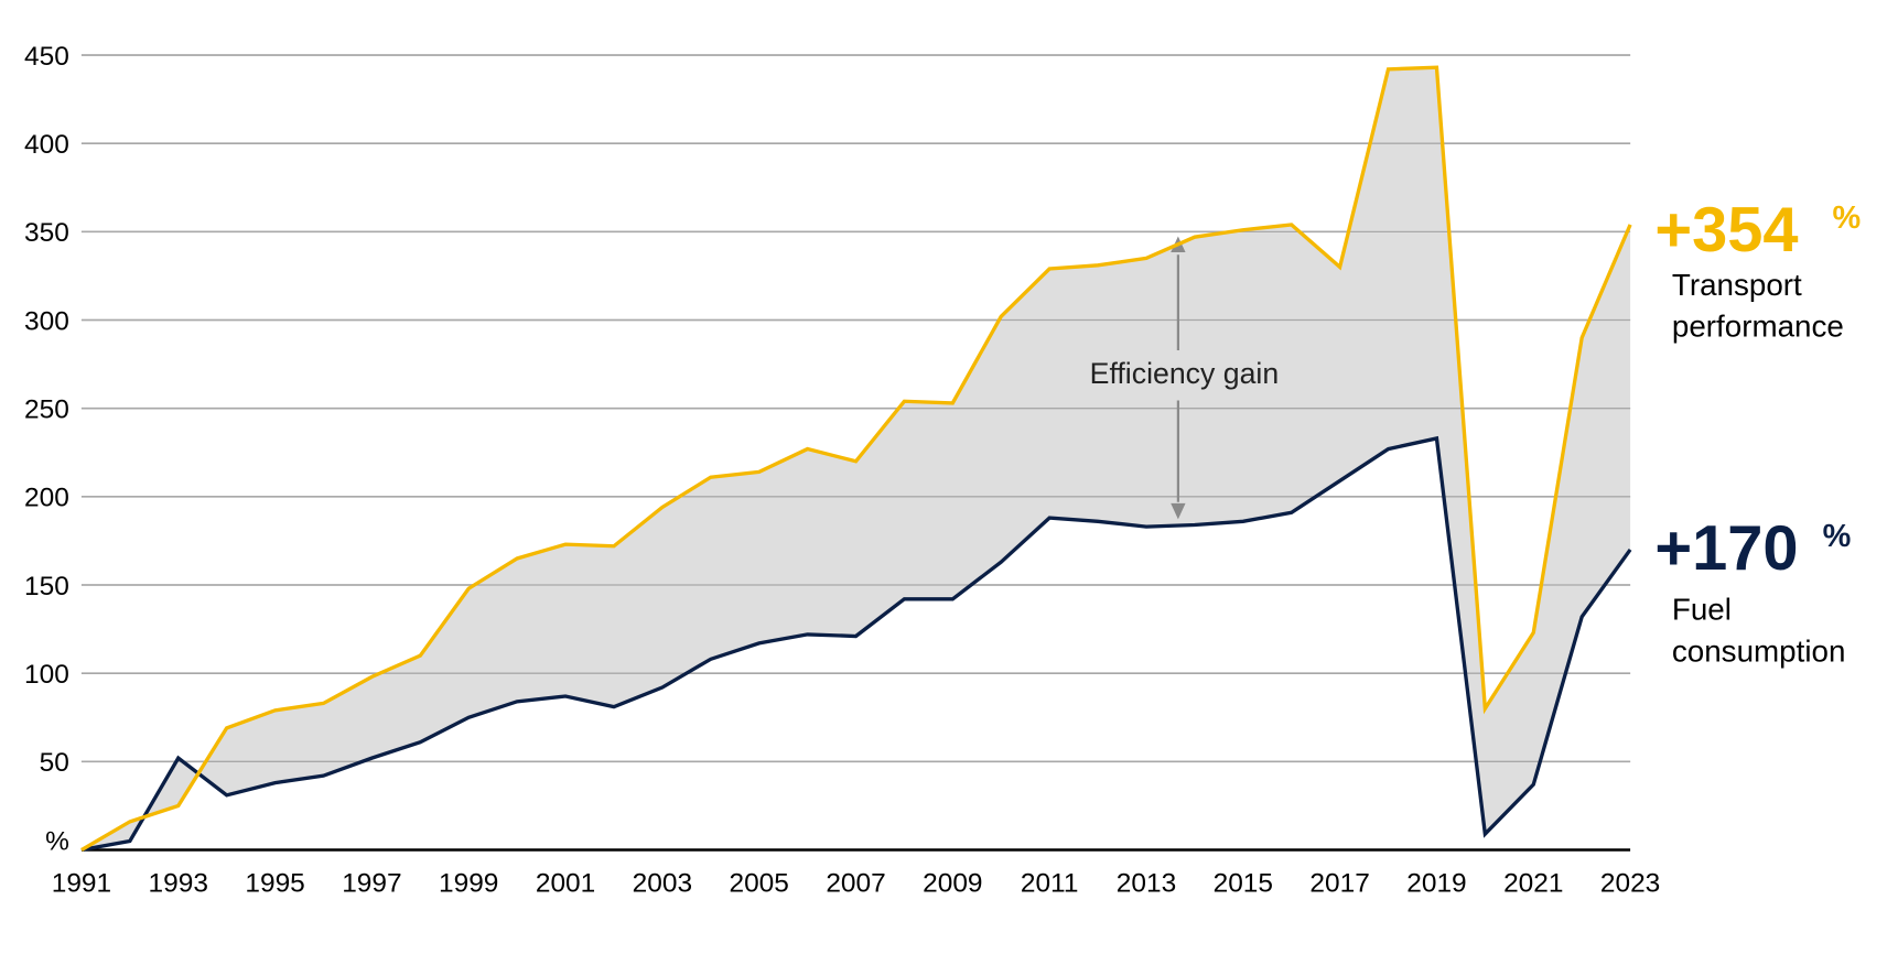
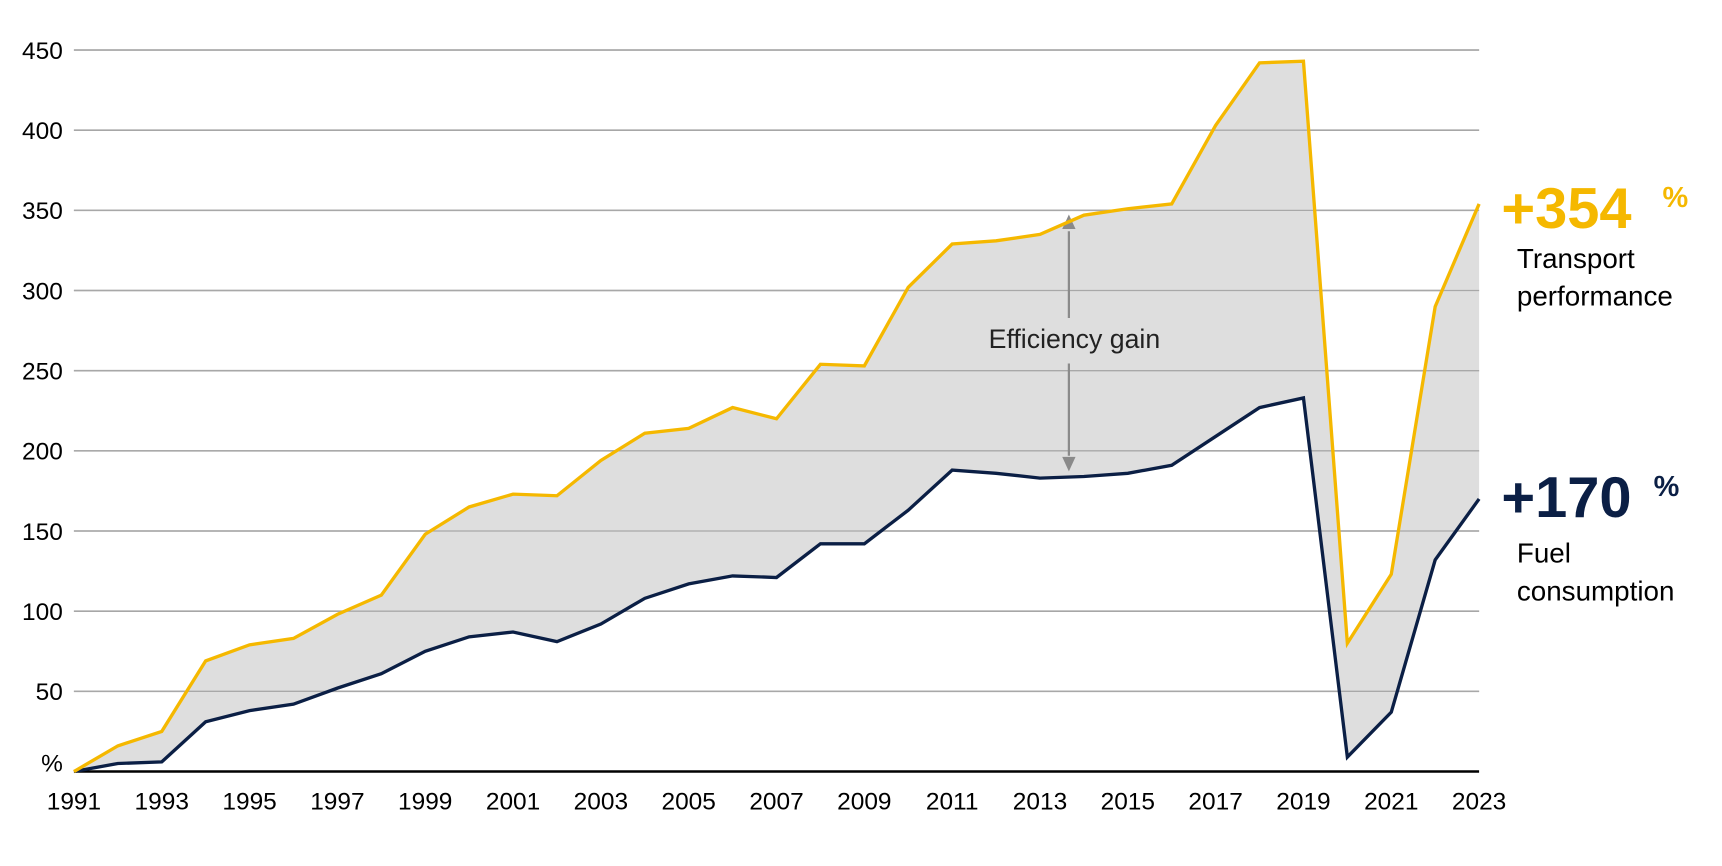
Fuel consumption/1993: 52 -> 6
Transport performance/2017: 330 -> 403
